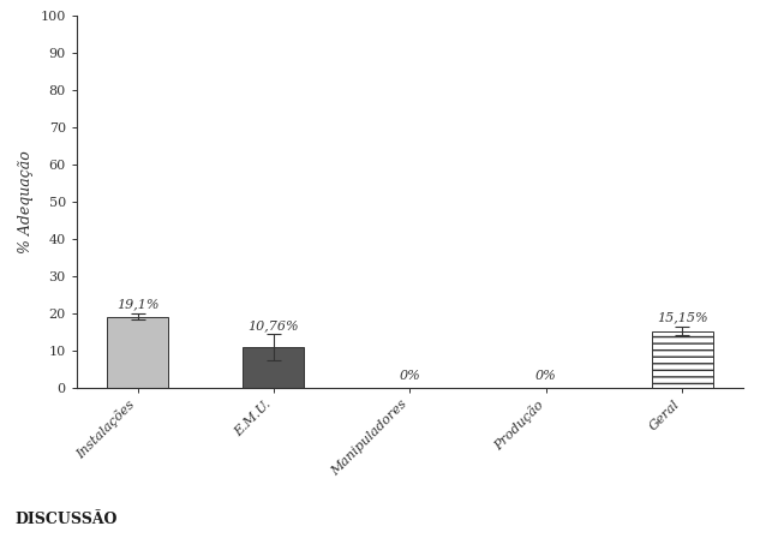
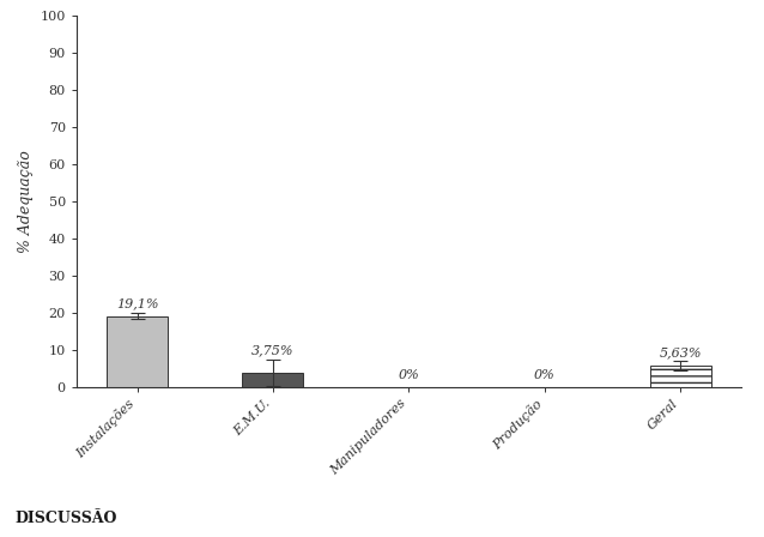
E.M.U.: 10,76% -> 3,75%
Geral: 15,15% -> 5,63%
